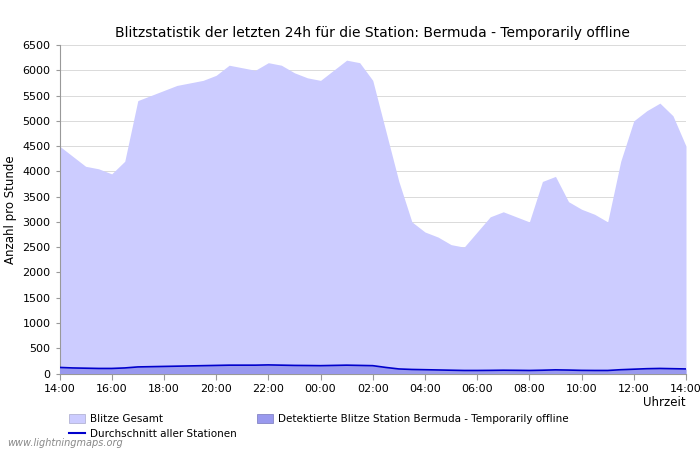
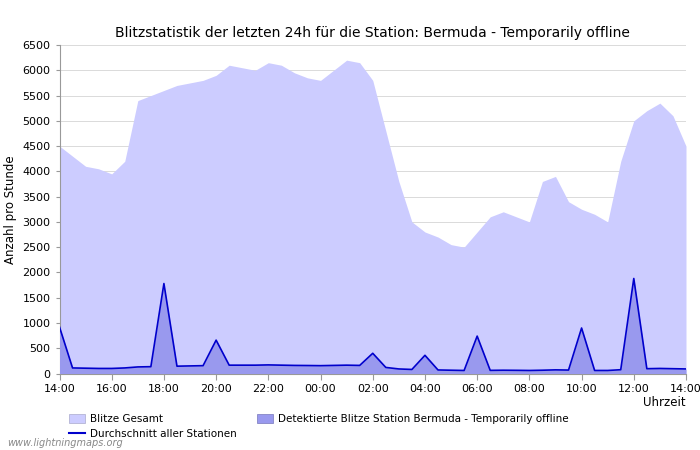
Durchschnitt aller Stationen/14:00: 120 -> 920
Durchschnitt aller Stationen/18:00: 140 -> 1780
Durchschnitt aller Stationen/20:00: 160 -> 660
Durchschnitt aller Stationen/02:00: 160 -> 400
Durchschnitt aller Stationen/04:00: 80 -> 360
Durchschnitt aller Stationen/06:00: 60 -> 740
Durchschnitt aller Stationen/10:00: 60 -> 900
Durchschnitt aller Stationen/12:00: 80 -> 1880
